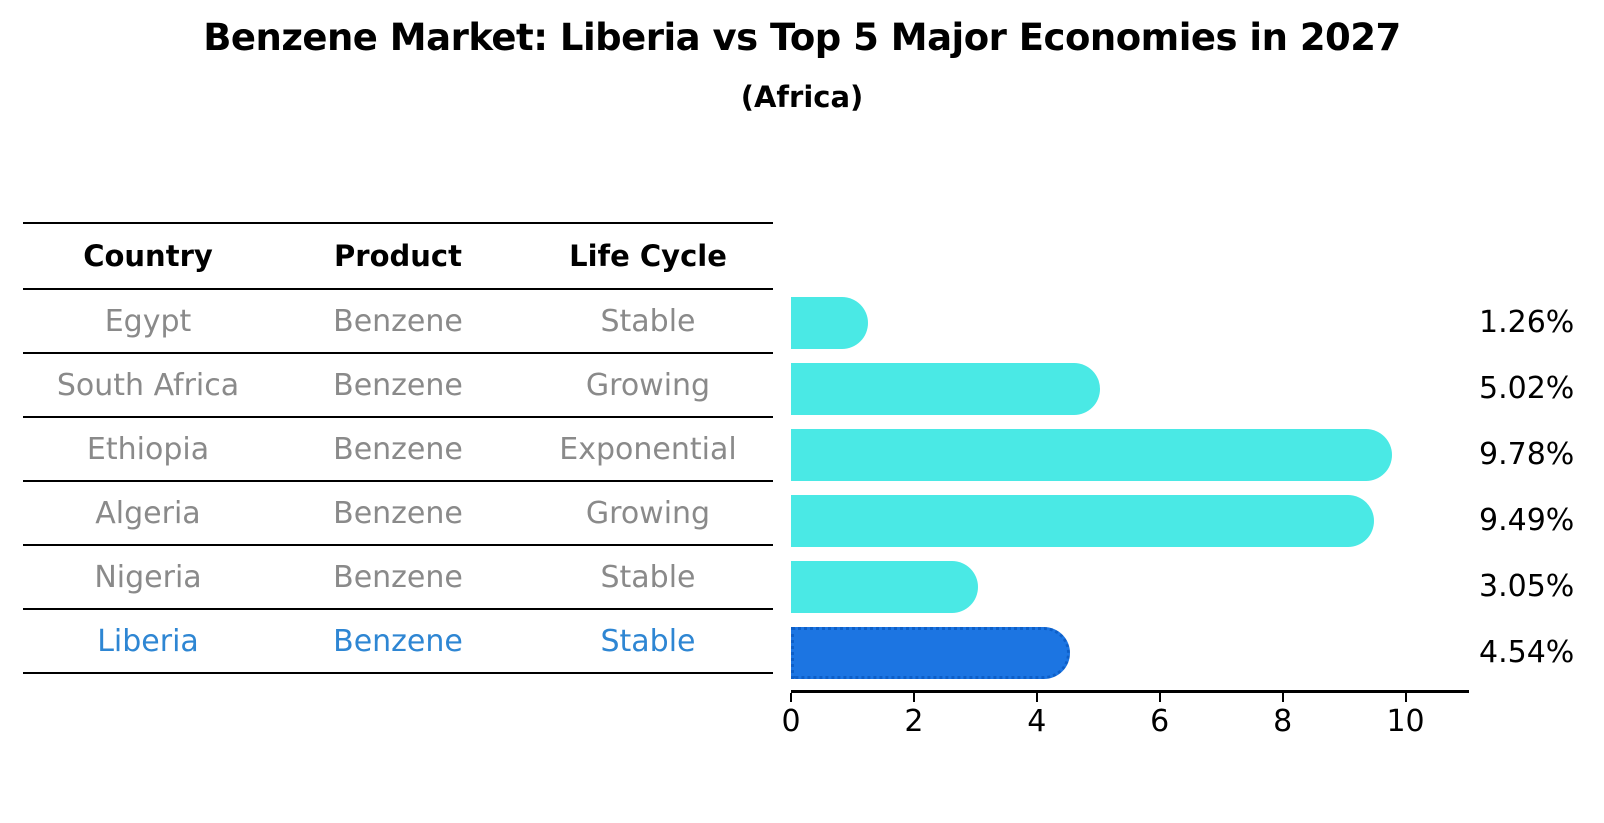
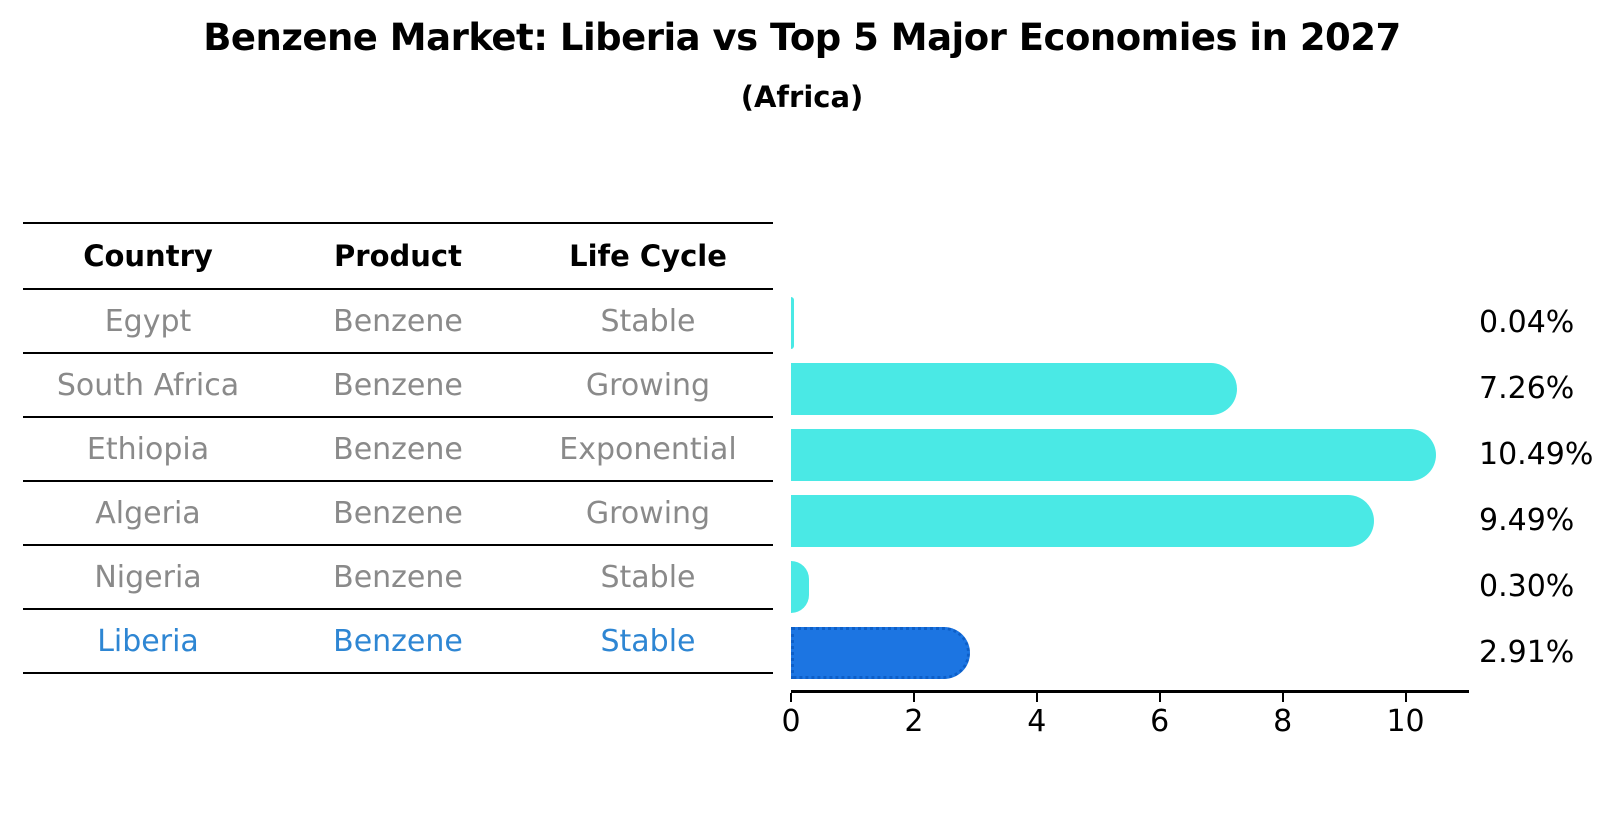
Egypt: 1.26% -> 0.04%
South Africa: 5.02% -> 7.26%
Ethiopia: 9.78% -> 10.49%
Nigeria: 3.05% -> 0.30%
Liberia: 4.54% -> 2.91%
